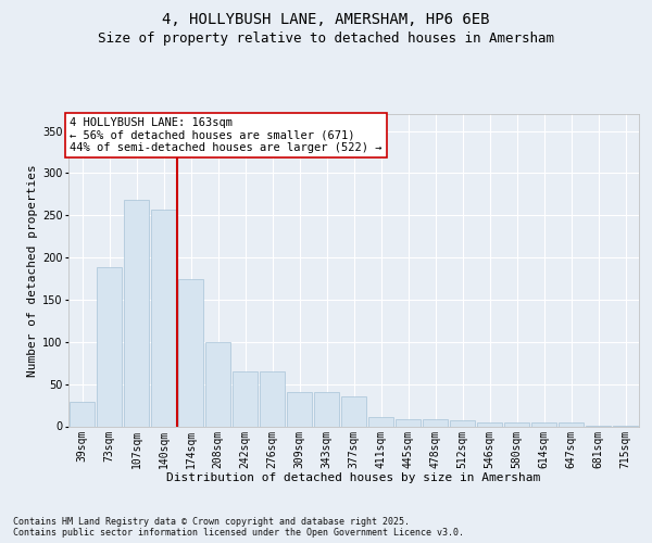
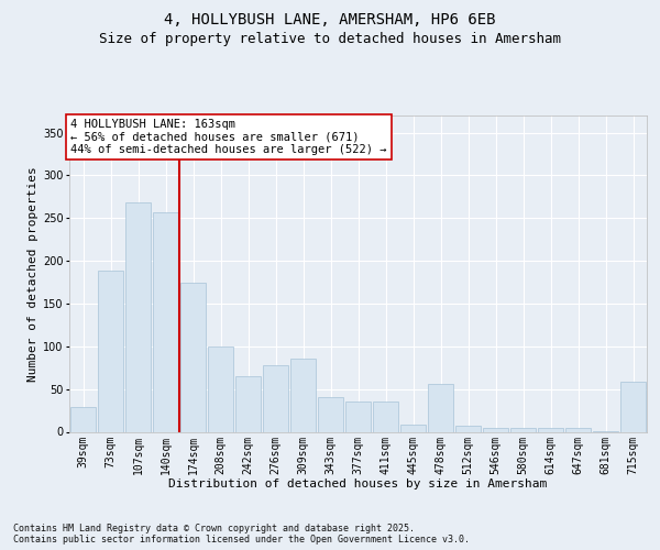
276sqm: 65 -> 78
309sqm: 40 -> 86
411sqm: 11 -> 36
478sqm: 8 -> 56
715sqm: 1 -> 58
